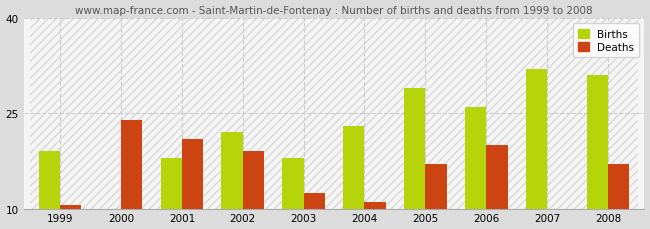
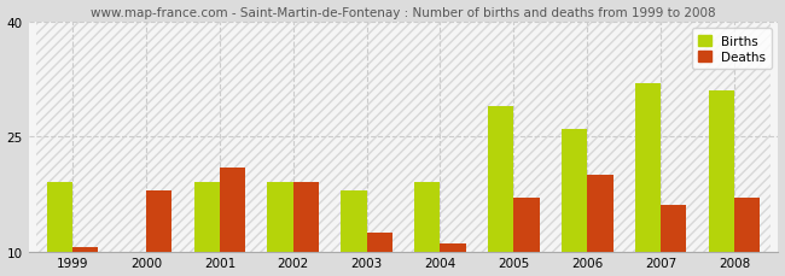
Deaths/2000: 24.0 -> 18.0
Births/2001: 18 -> 19
Births/2002: 22 -> 19
Births/2004: 23 -> 19
Deaths/2007: 10.0 -> 16.0
